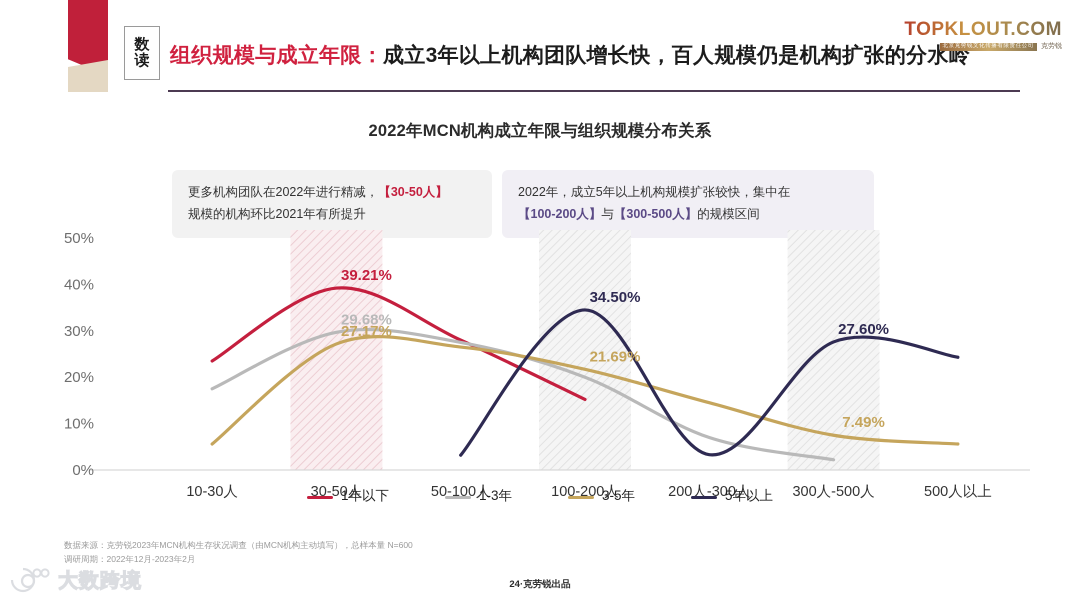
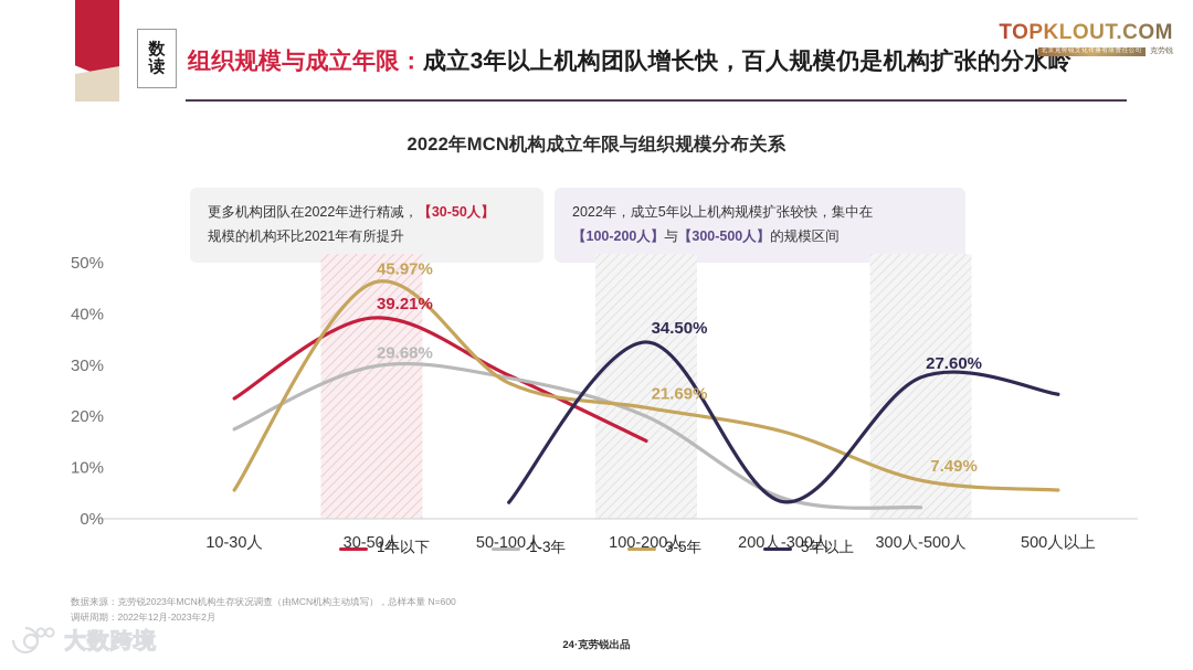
3-5年/30-50人: 27.17% -> 45.97%
1-3年/200人-300人: 7% -> 4%
3-5年/200人-300人: 14% -> 17%
